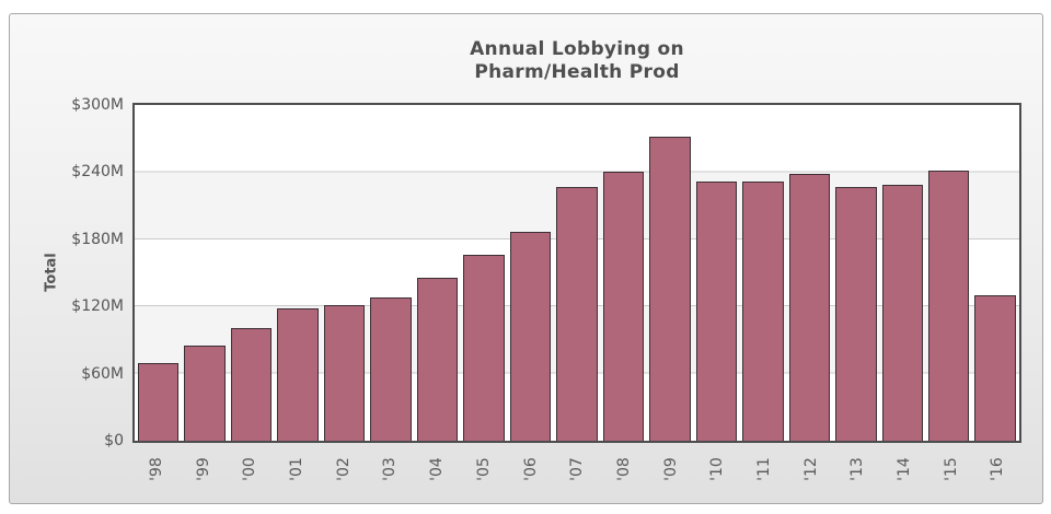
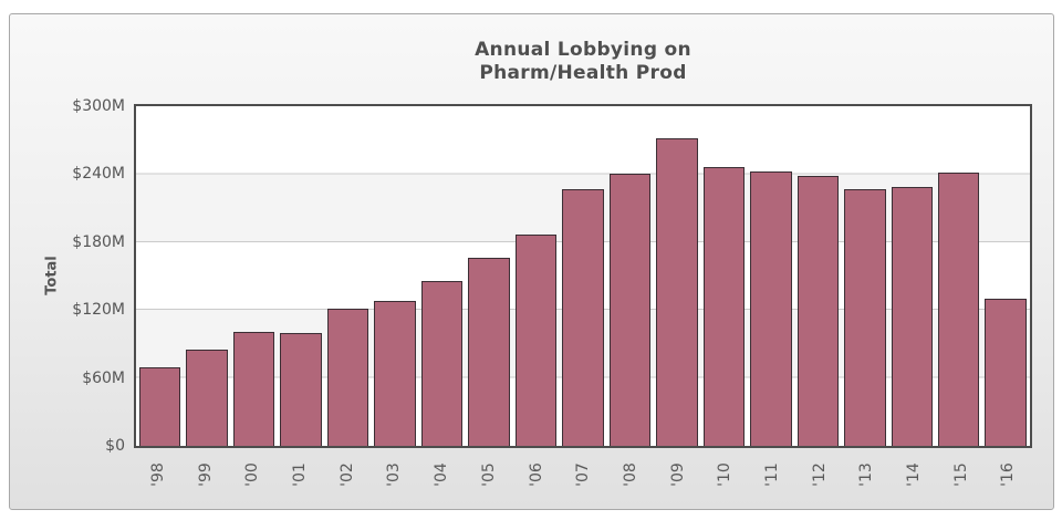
'01: $118M -> $100M
'10: $232M -> $246M
'11: $232M -> $242M
